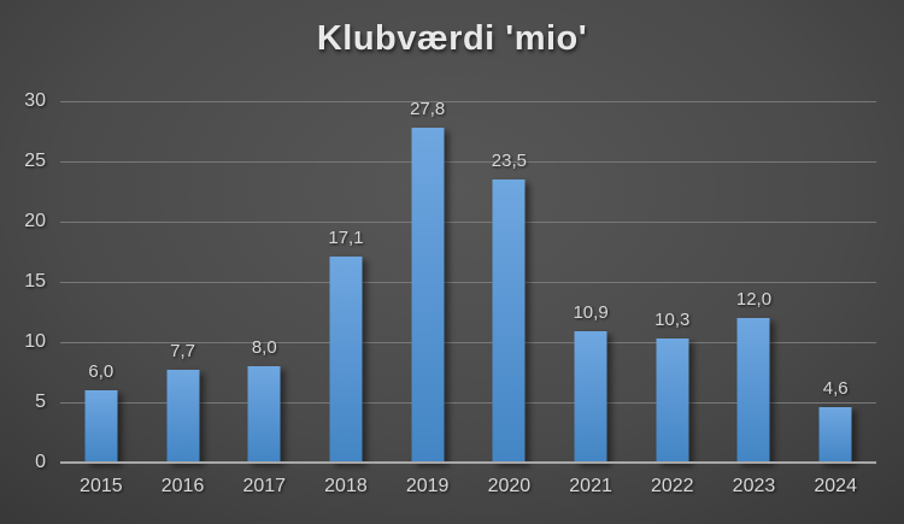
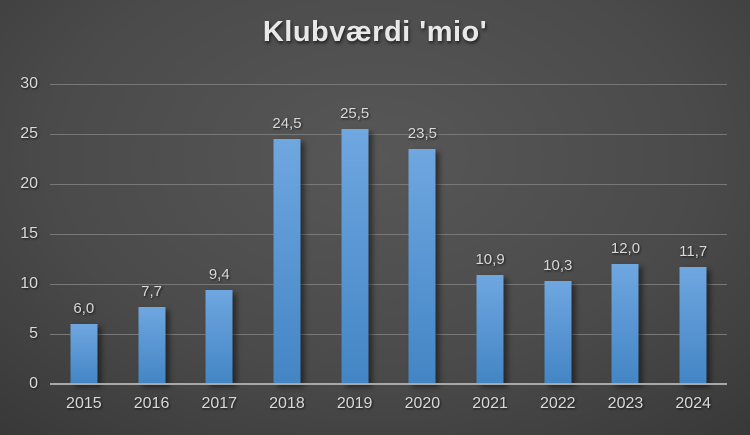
2017: 8,0 -> 9,4
2018: 17,1 -> 24,5
2019: 27,8 -> 25,5
2024: 4,6 -> 11,7
